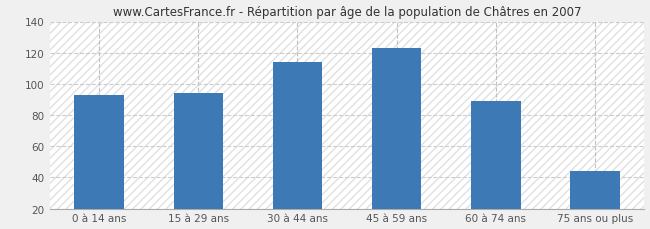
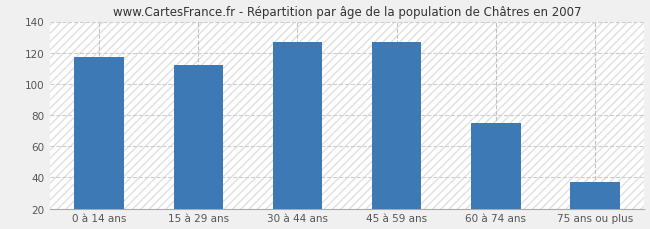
0 à 14 ans: 93 -> 117
15 à 29 ans: 94 -> 112
30 à 44 ans: 114 -> 127
45 à 59 ans: 123 -> 127
60 à 74 ans: 89 -> 75
75 ans ou plus: 44 -> 37
